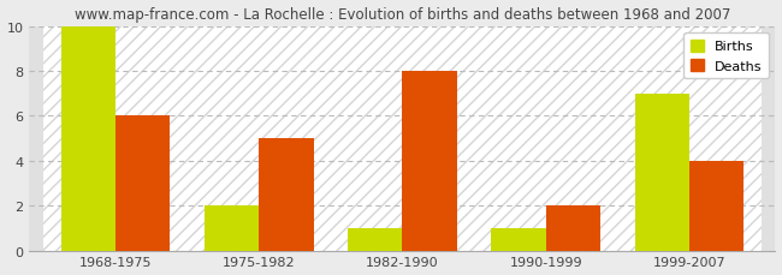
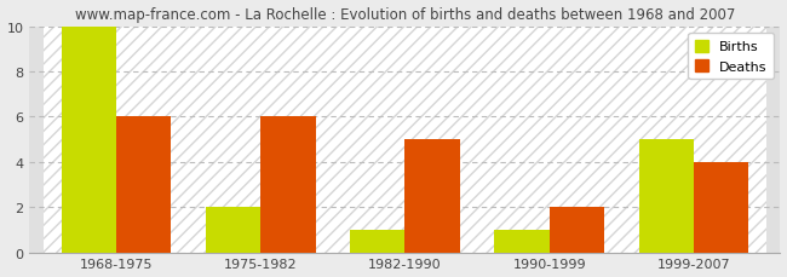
Deaths/1975-1982: 5 -> 6
Deaths/1982-1990: 8 -> 5
Births/1999-2007: 7 -> 5
